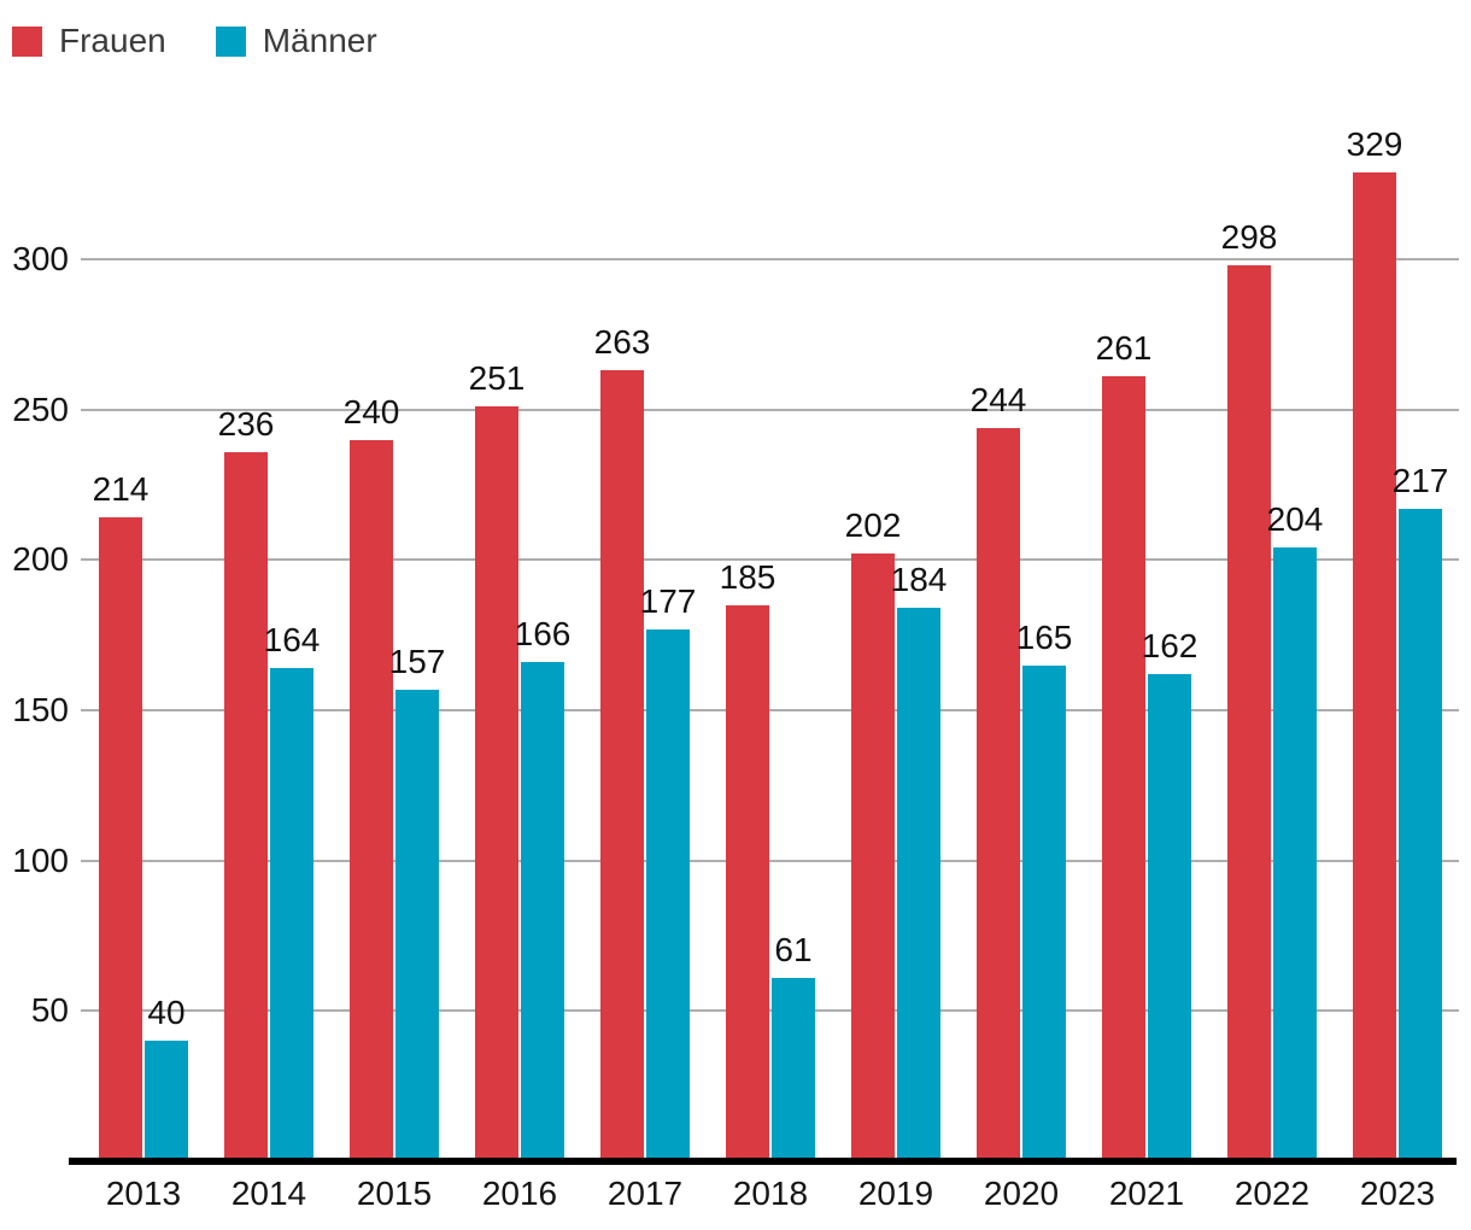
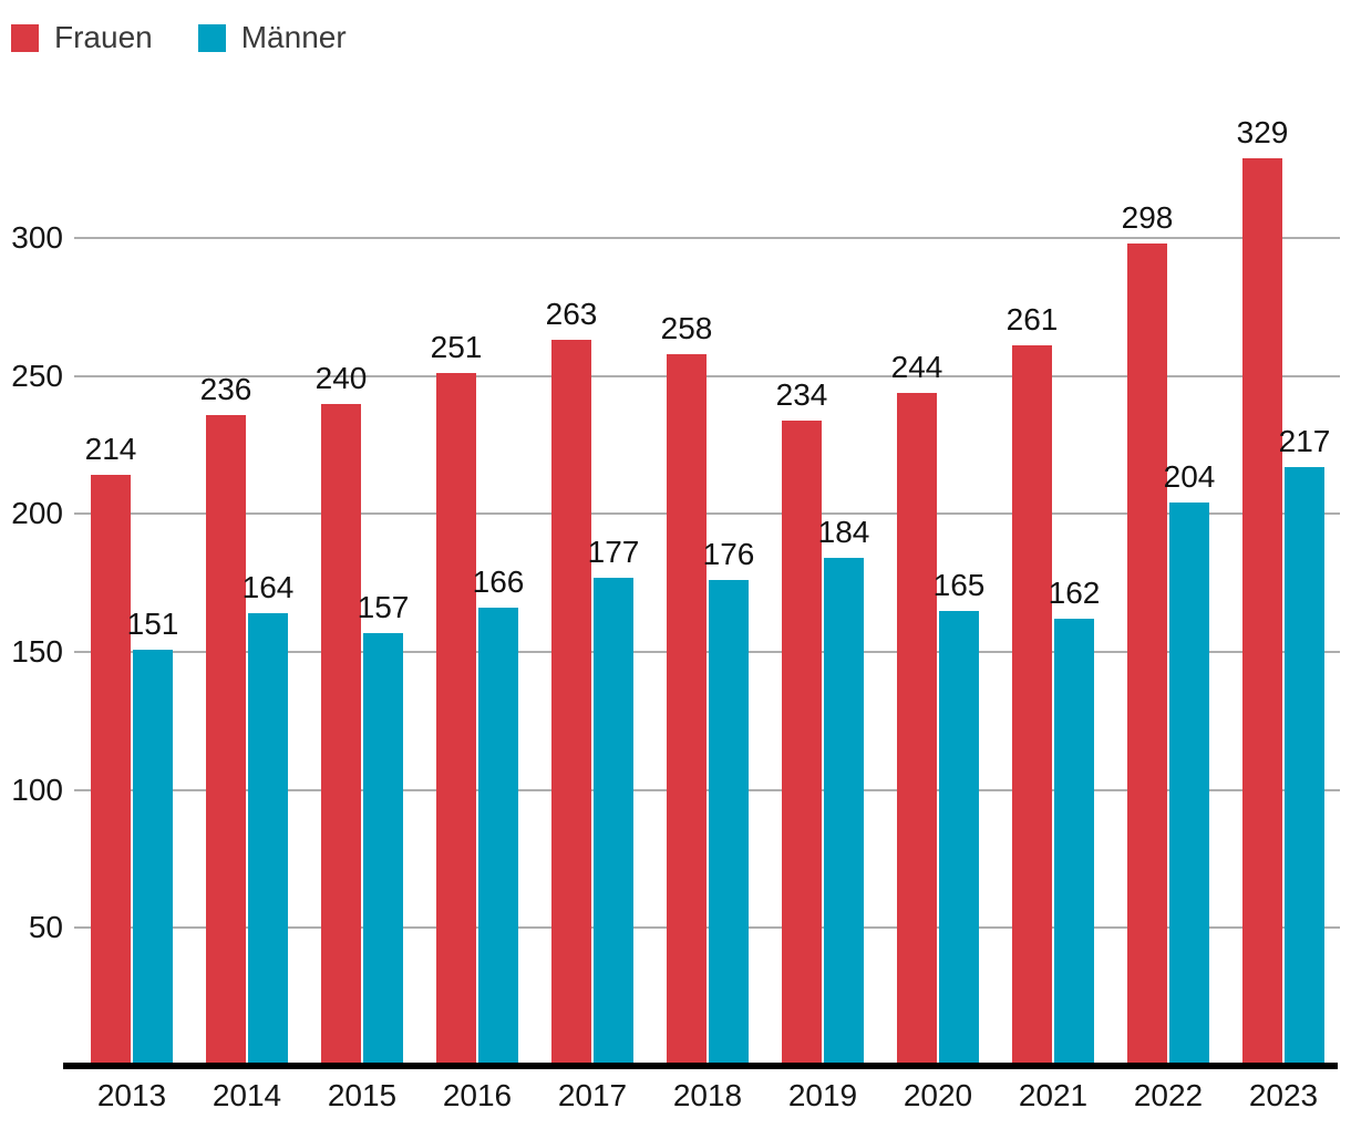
Männer/2013: 40 -> 151
Frauen/2018: 185 -> 258
Männer/2018: 61 -> 176
Frauen/2019: 202 -> 234
